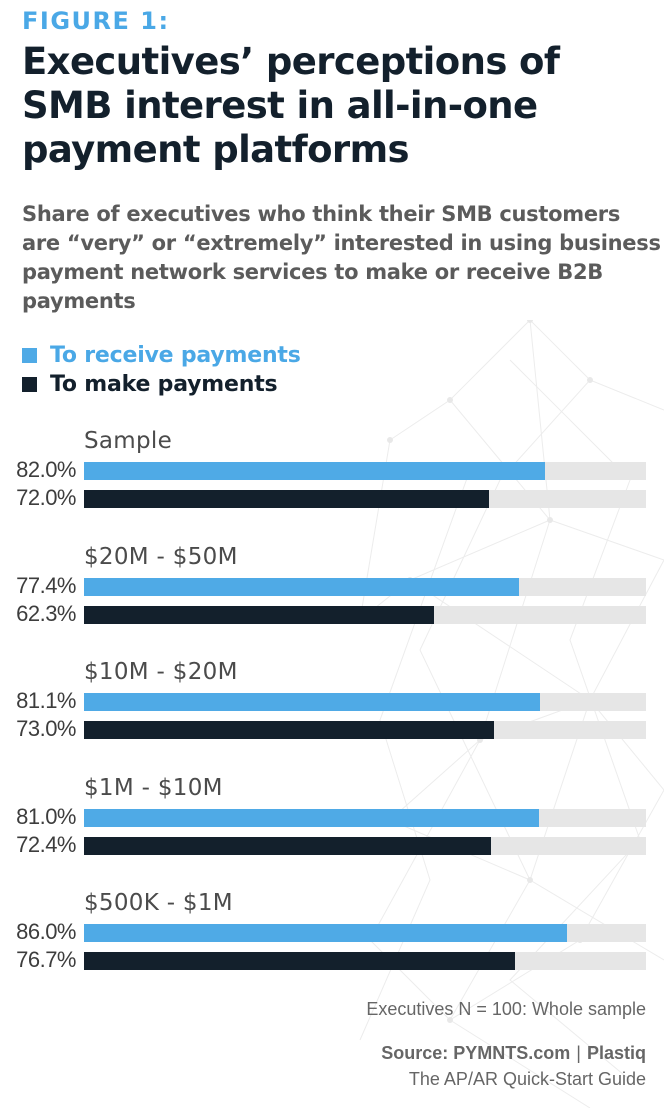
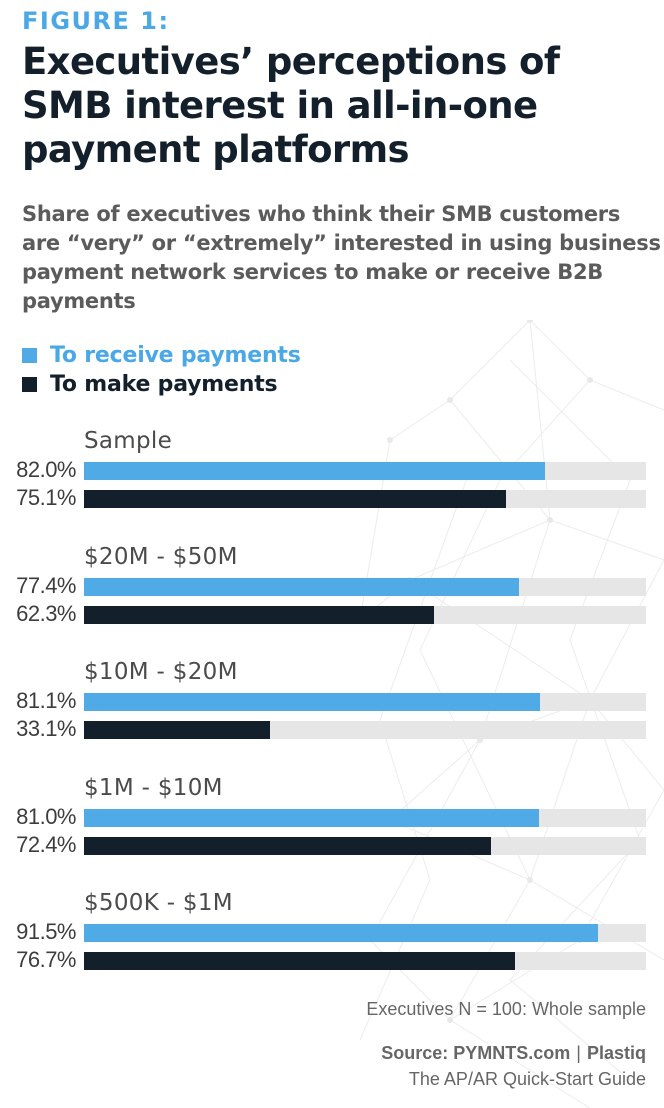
To make payments/Sample: 72.0% -> 75.1%
To make payments/$10M - $20M: 73.0% -> 33.1%
To receive payments/$500K - $1M: 86.0% -> 91.5%
